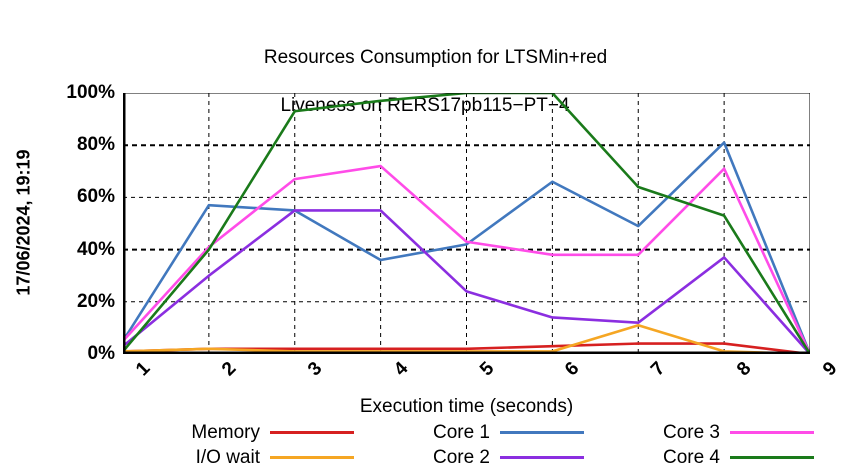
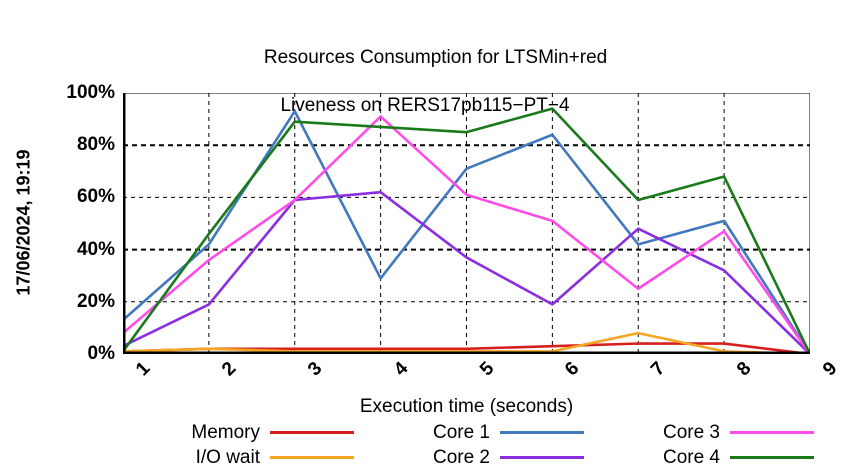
Core 1/1: 5% -> 13%
Core 3/1: 5% -> 8%
Core 1/2: 57% -> 42%
Core 2/2: 30% -> 19%
Core 3/2: 41% -> 36%
Core 4/2: 40% -> 46%
Core 1/3: 55% -> 93%
Core 2/3: 55% -> 59%
Core 3/3: 67% -> 59%
Core 4/3: 93% -> 89%
Core 1/4: 36% -> 29%
Core 2/4: 55% -> 62%
Core 3/4: 72% -> 91%
Core 4/4: 97% -> 87%
Core 1/5: 42% -> 71%
Core 2/5: 24% -> 37%
Core 3/5: 43% -> 61%
Core 4/5: 100% -> 85%
Core 1/6: 66% -> 84%
Core 2/6: 14% -> 19%
Core 3/6: 38% -> 51%
Core 4/6: 100% -> 94%
I/O wait/7: 11% -> 8%
Core 1/7: 49% -> 42%
Core 2/7: 12% -> 48%
Core 3/7: 38% -> 25%
Core 4/7: 64% -> 59%
Core 1/8: 81% -> 51%
Core 2/8: 37% -> 32%
Core 3/8: 71% -> 47%
Core 4/8: 53% -> 68%
